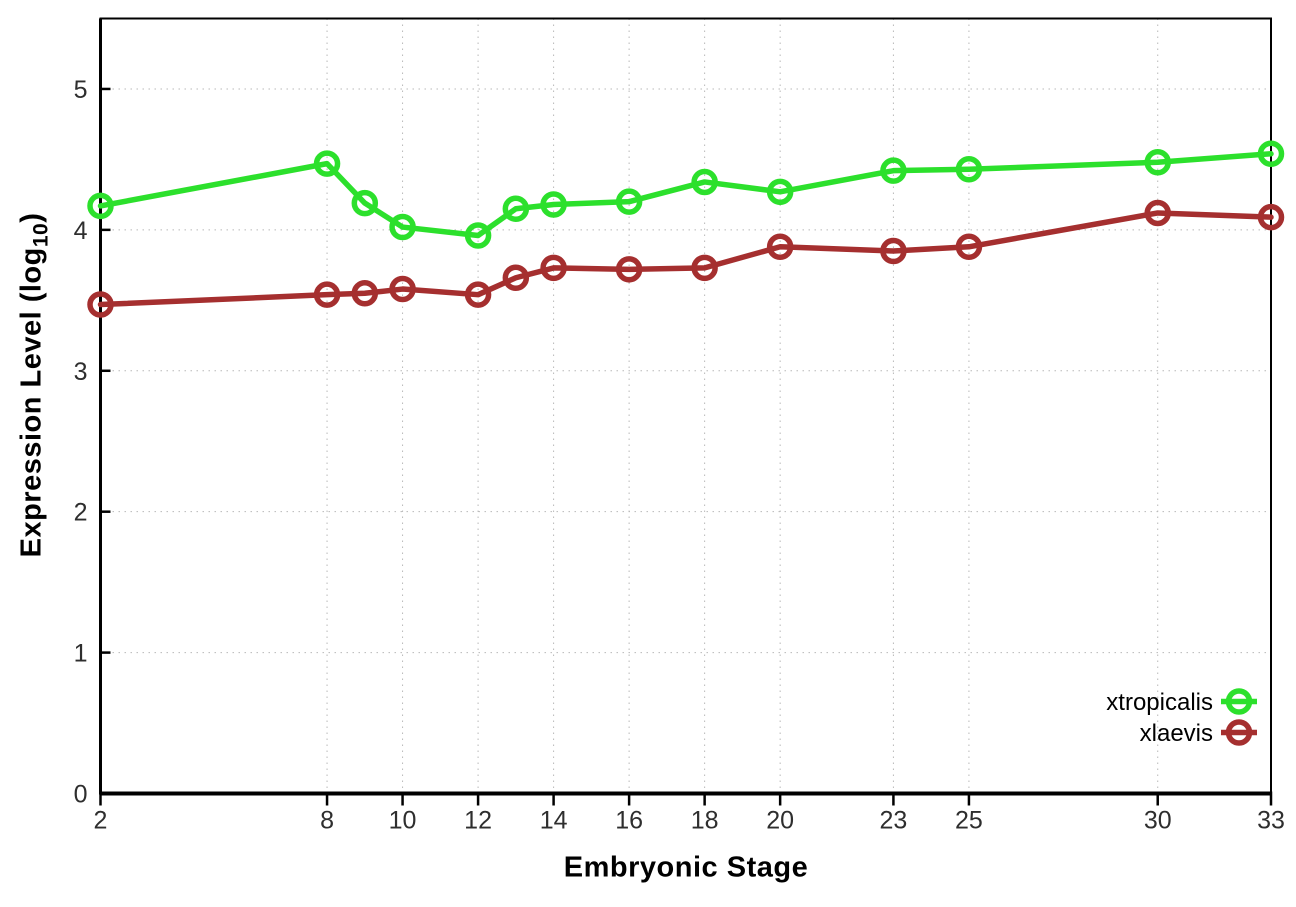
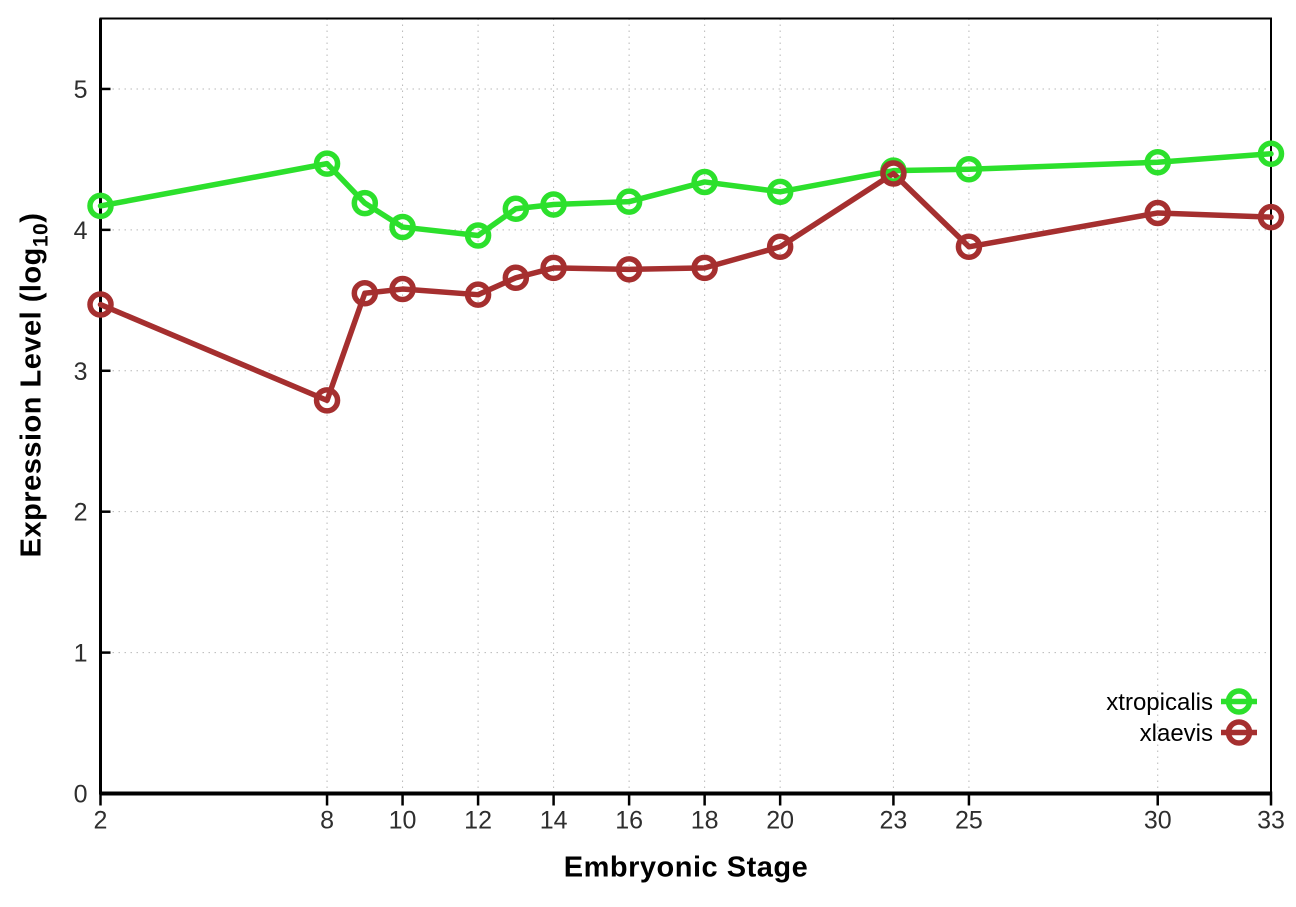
xlaevis/8: 3.54 -> 2.79
xlaevis/23: 3.85 -> 4.40
